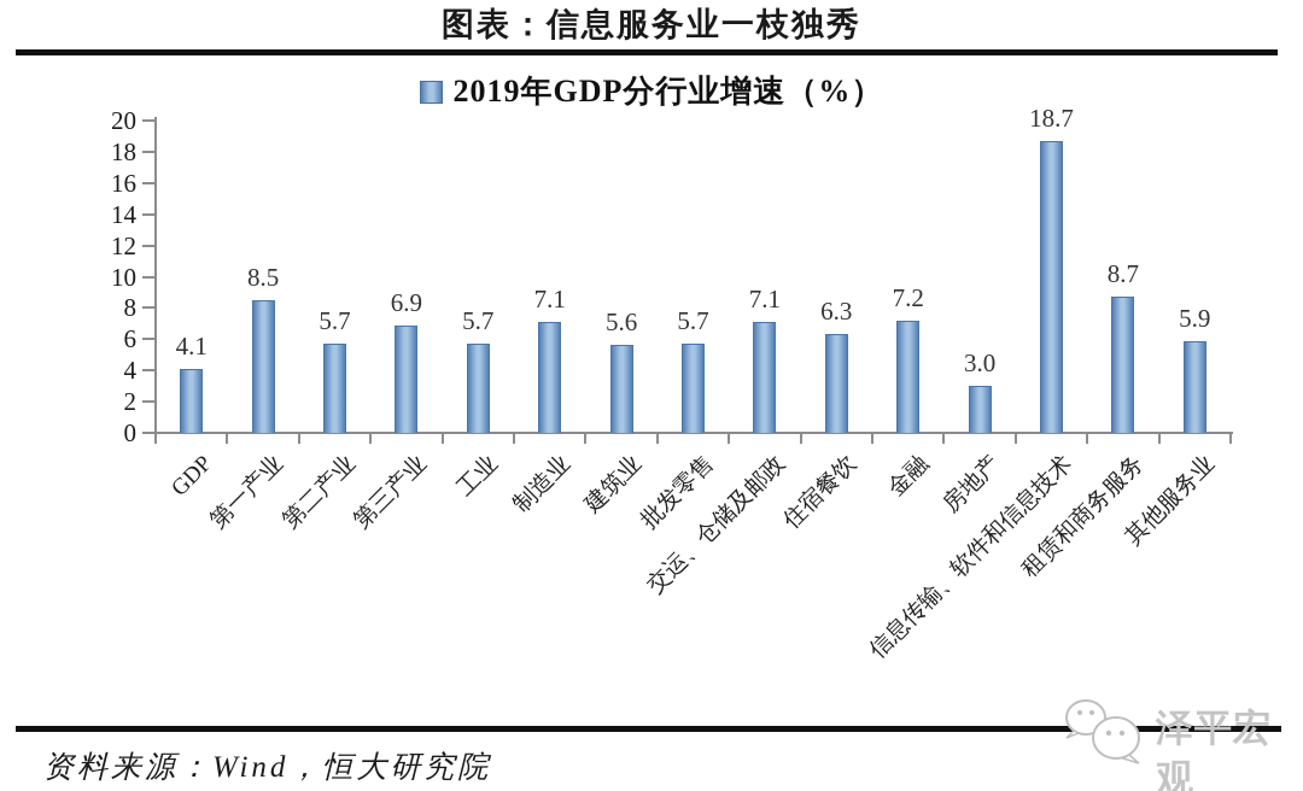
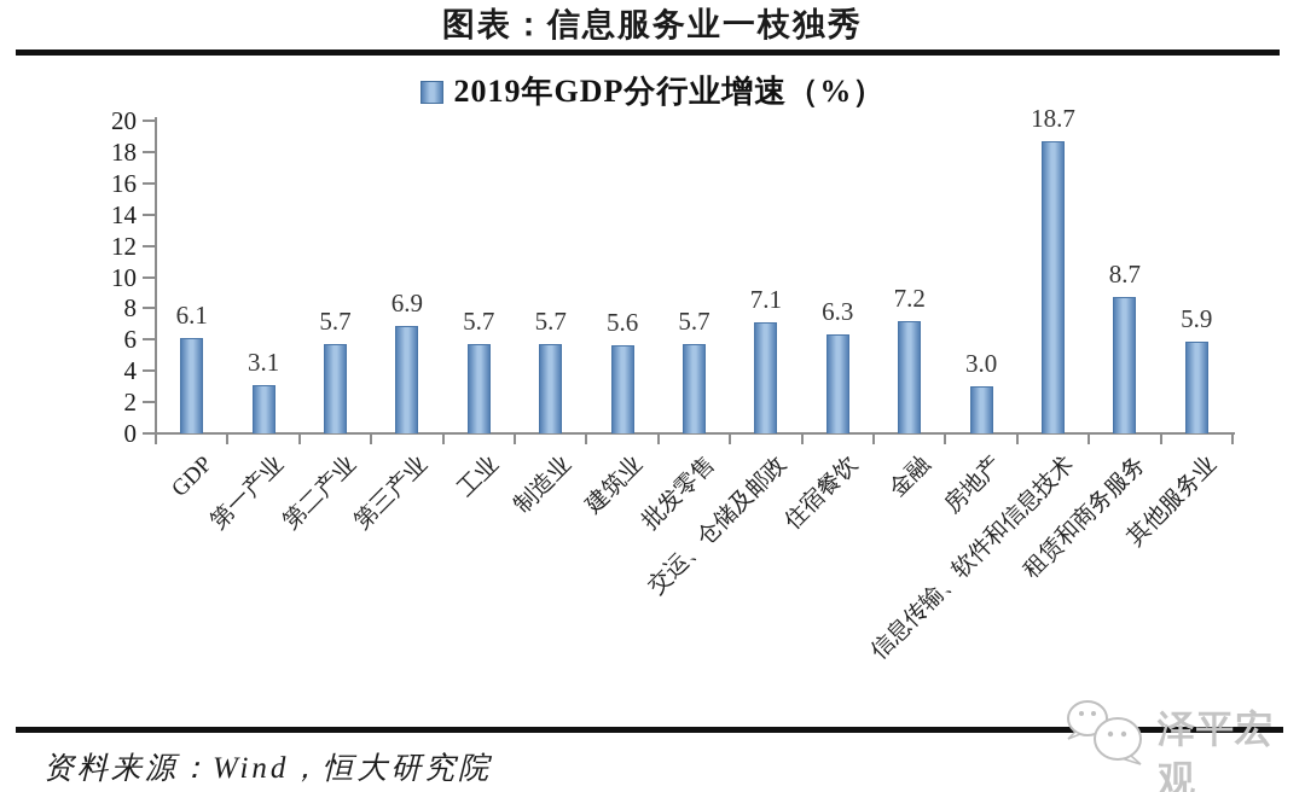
GDP: 4.1 -> 6.1
第一产业: 8.5 -> 3.1
制造业: 7.1 -> 5.7
